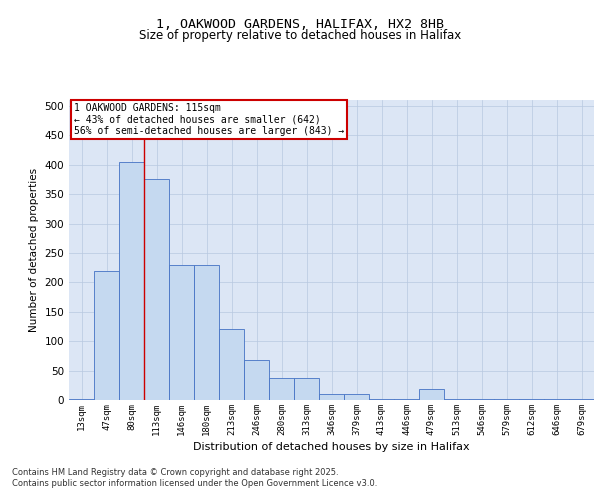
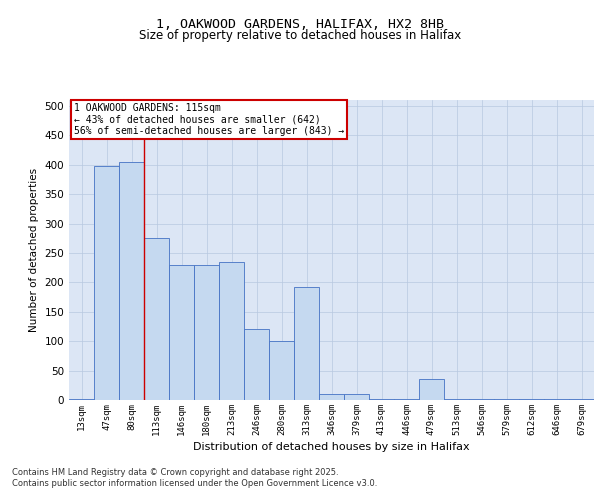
47sqm: 220 -> 398
113sqm: 375 -> 276
213sqm: 120 -> 234
246sqm: 68 -> 120
280sqm: 38 -> 100
313sqm: 38 -> 192
479sqm: 18 -> 36
